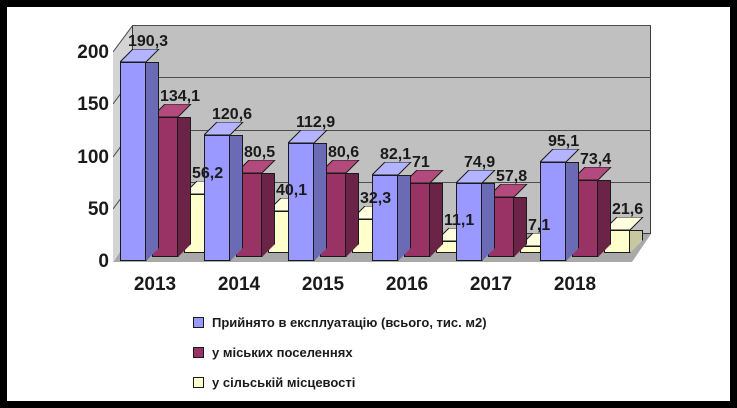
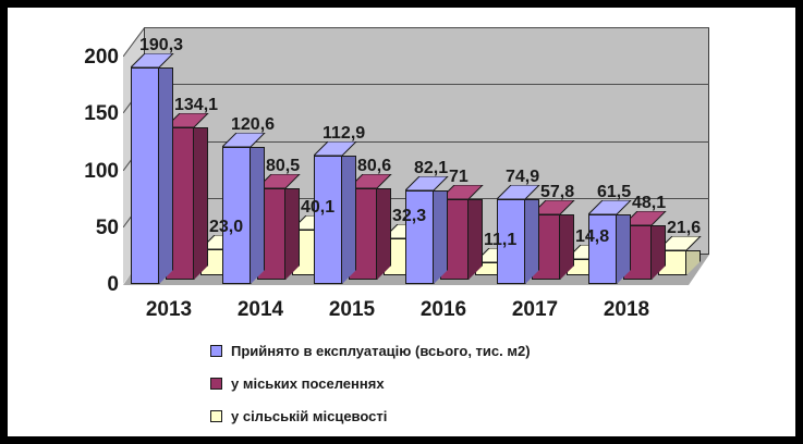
у сільській місцевості/2013: 56,2 -> 23,0
у сільській місцевості/2017: 7,1 -> 14,8
Прийнято в експлуатацію (всього, тис. м2)/2018: 95,1 -> 61,5
у міських поселеннях/2018: 73,4 -> 48,1
